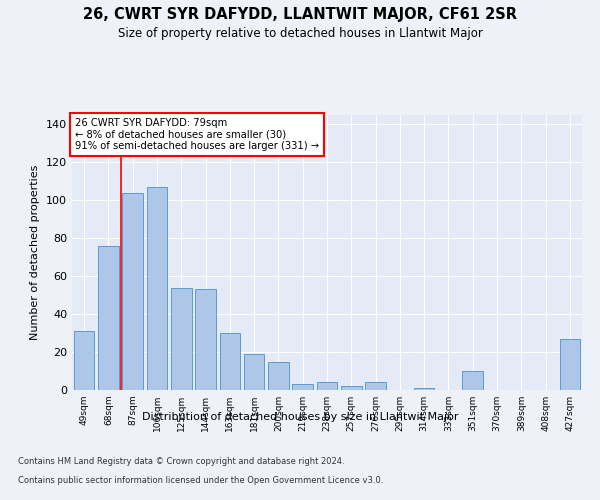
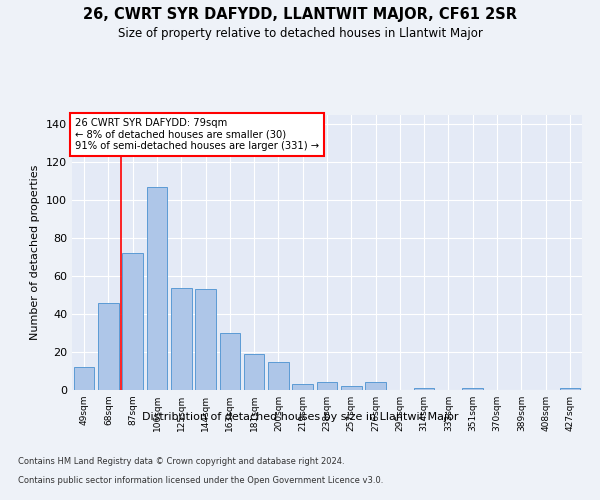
49sqm: 31 -> 12
68sqm: 76 -> 46
87sqm: 104 -> 72
351sqm: 10 -> 1
427sqm: 27 -> 1
